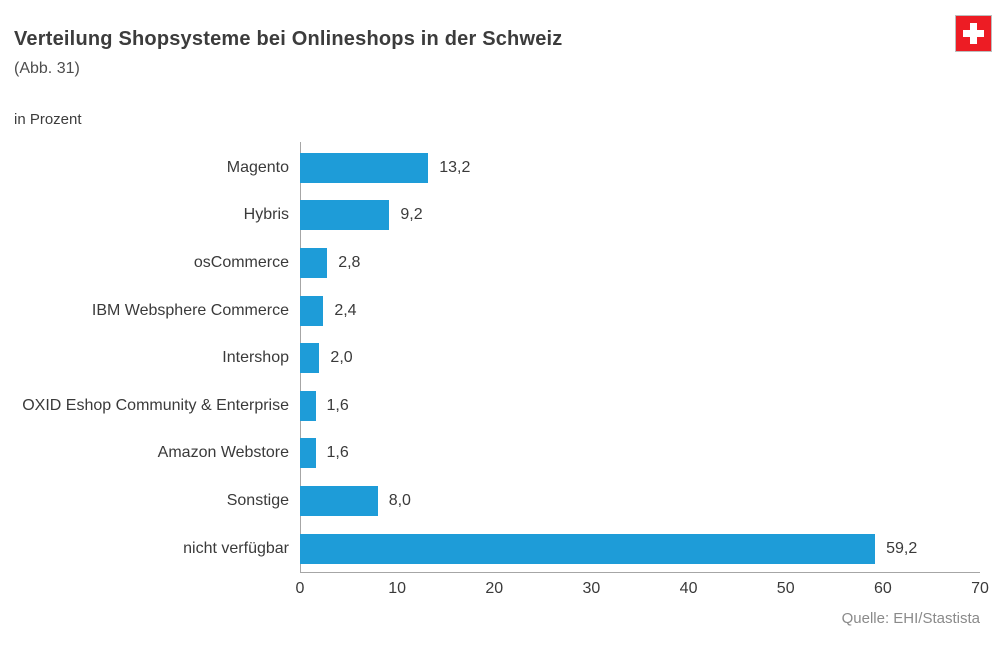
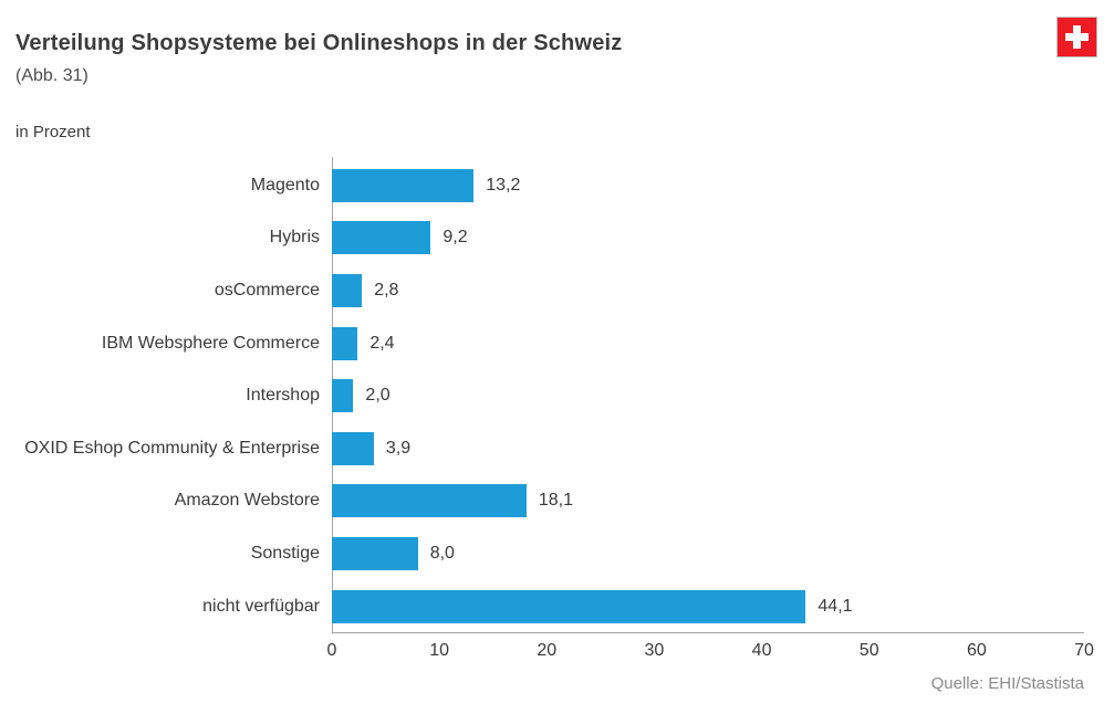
OXID Eshop Community & Enterprise: 1,6 -> 3,9
Amazon Webstore: 1,6 -> 18,1
nicht verfügbar: 59,2 -> 44,1
